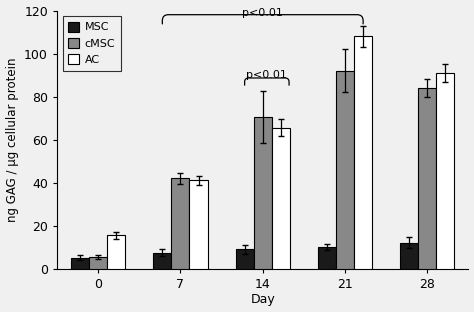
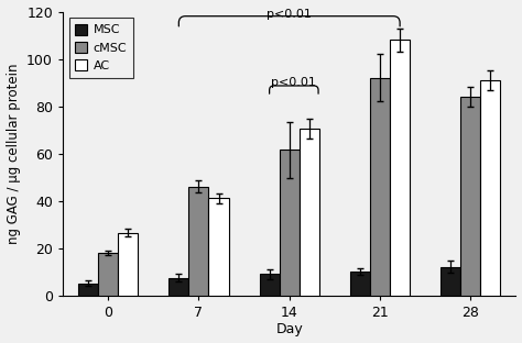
cMSC/0: 5.5 -> 18.0
AC/0: 15.5 -> 26.5
cMSC/7: 42.0 -> 46.0
cMSC/14: 70.5 -> 61.5
AC/14: 65.5 -> 70.5
